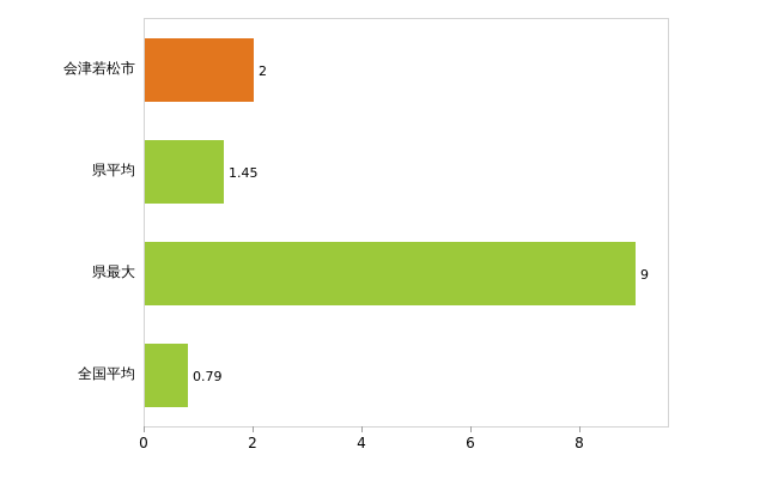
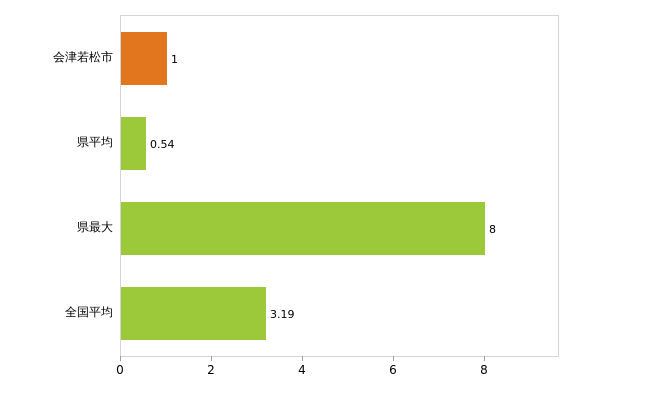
会津若松市: 2 -> 1
県平均: 1.45 -> 0.54
県最大: 9 -> 8
全国平均: 0.79 -> 3.19
